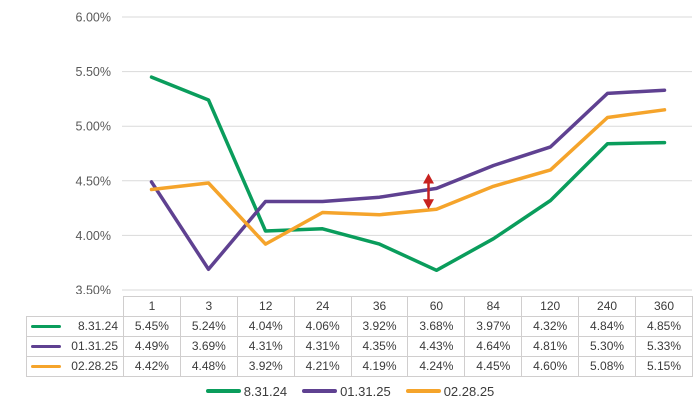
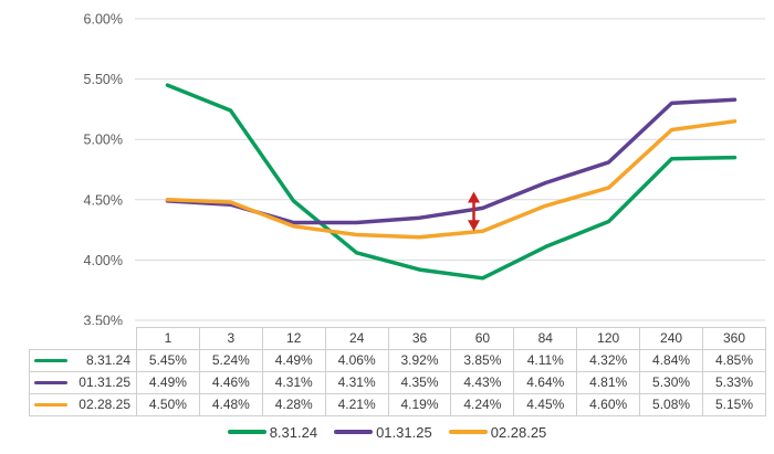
02.28.25/1: 4.42% -> 4.50%
01.31.25/3: 3.69% -> 4.46%
8.31.24/12: 4.04% -> 4.49%
02.28.25/12: 3.92% -> 4.28%
8.31.24/60: 3.68% -> 3.85%
8.31.24/84: 3.97% -> 4.11%
